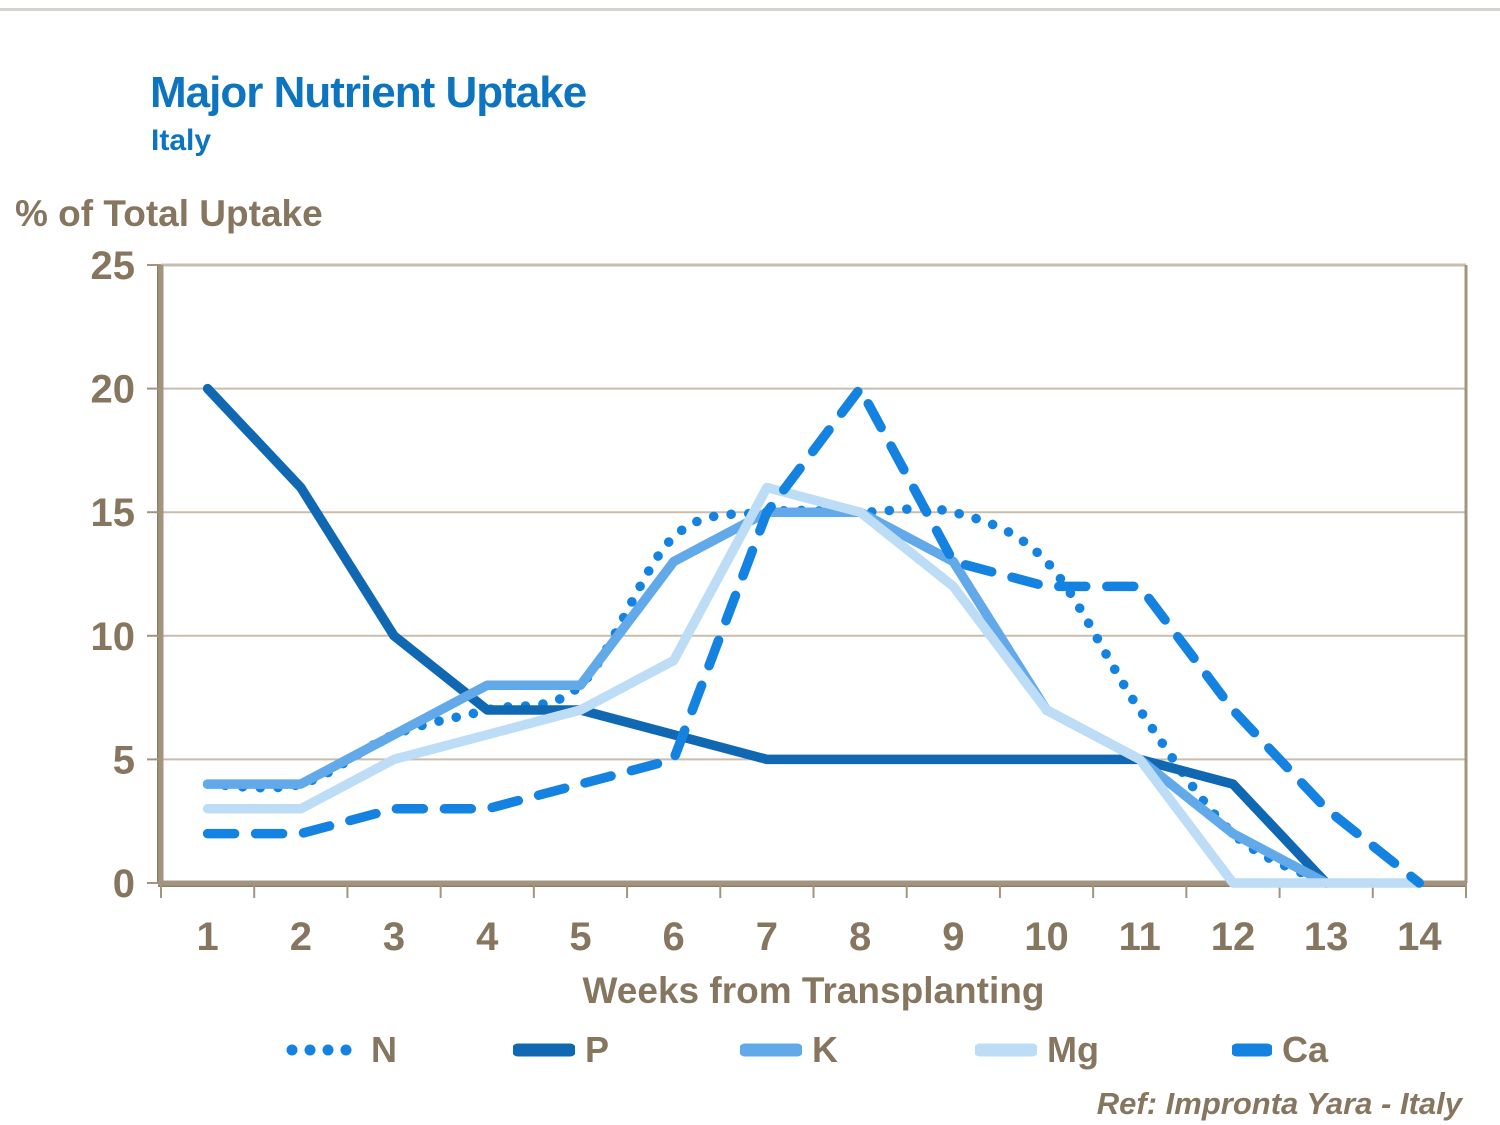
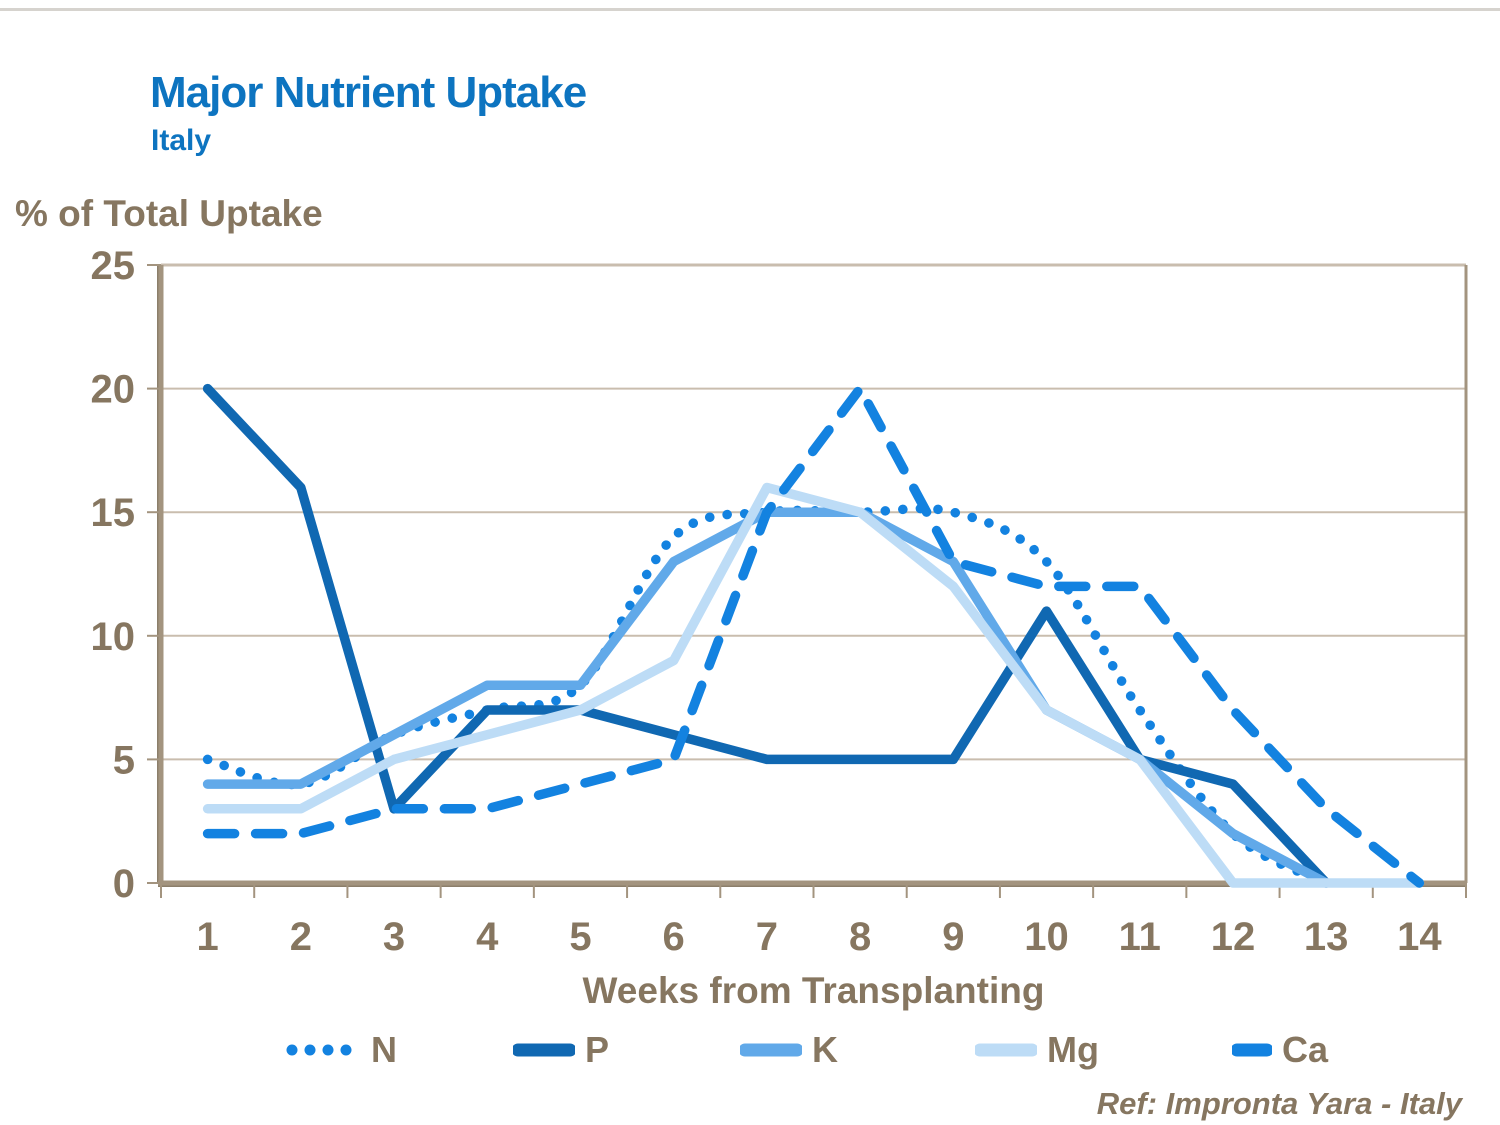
N/1: 4 -> 5
P/3: 10 -> 3
P/10: 5 -> 11
